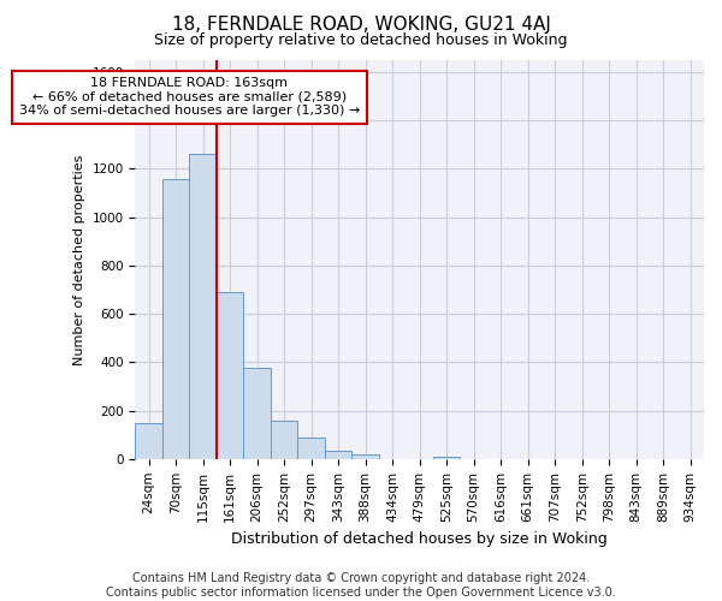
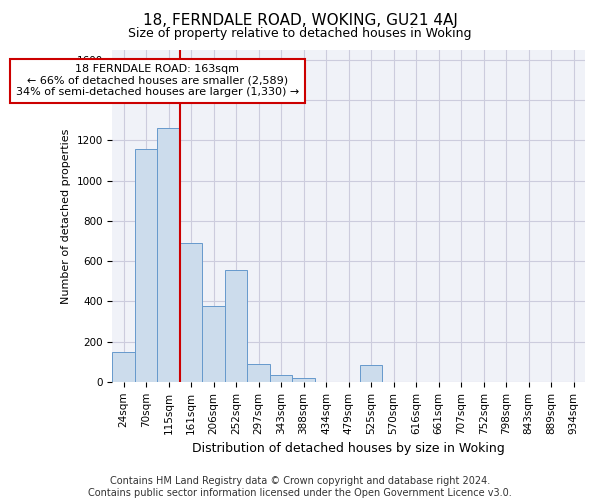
252sqm: 160 -> 555
525sqm: 10 -> 85
